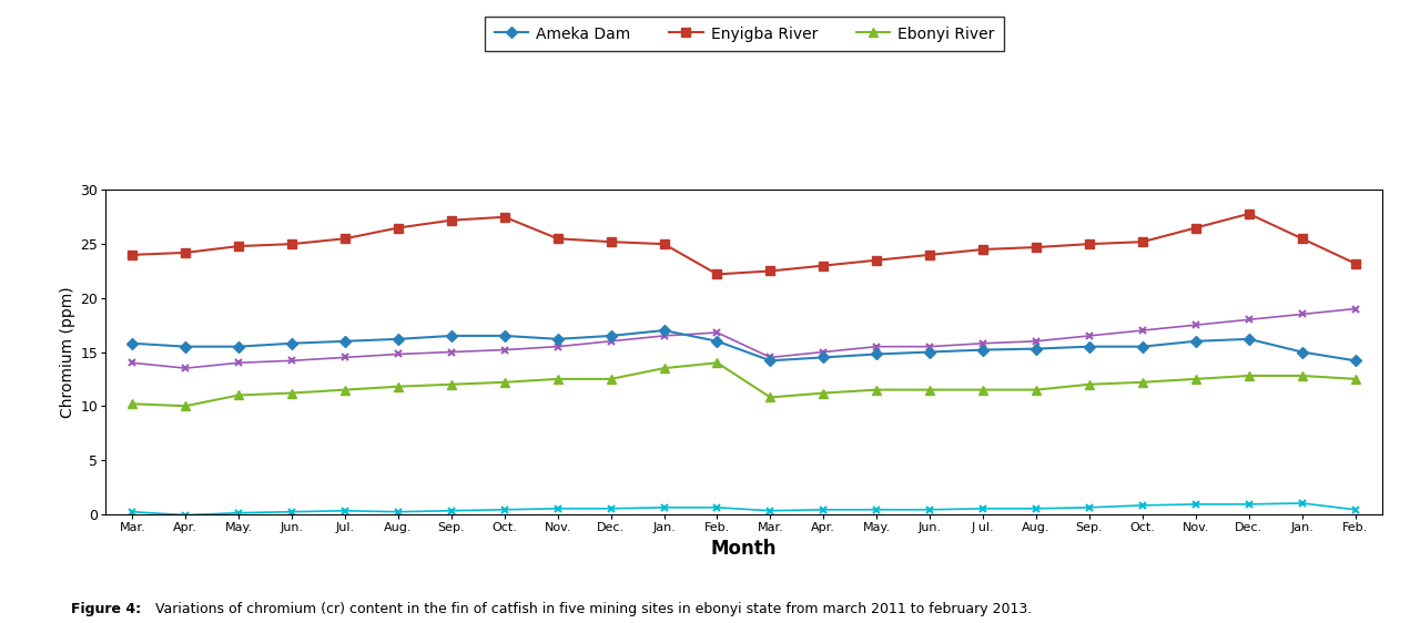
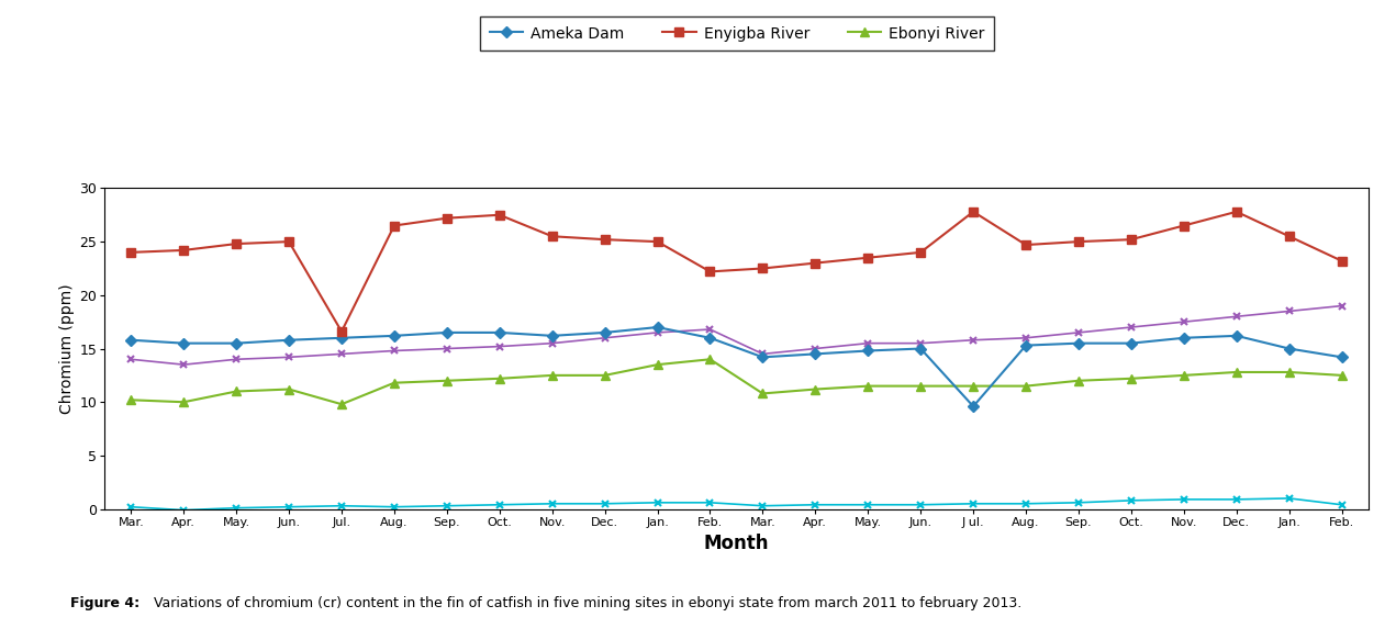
Enyigba River/Jul.: 25.5 -> 16.6
Ebonyi River/Jul.: 11.5 -> 9.8
Enyigba River/J ul.: 24.5 -> 27.8
Ameka Dam/J ul.: 15.2 -> 9.6
